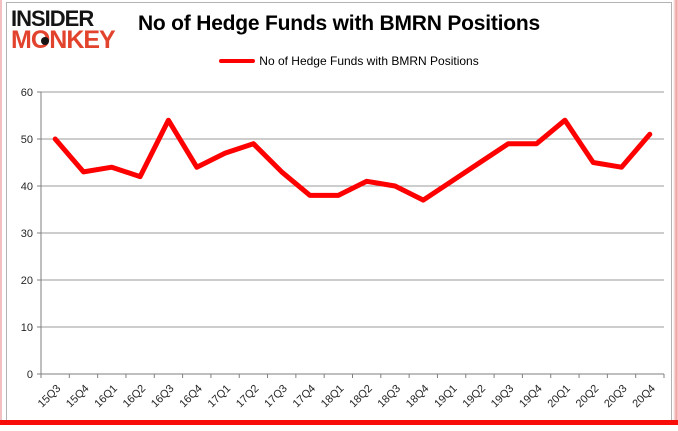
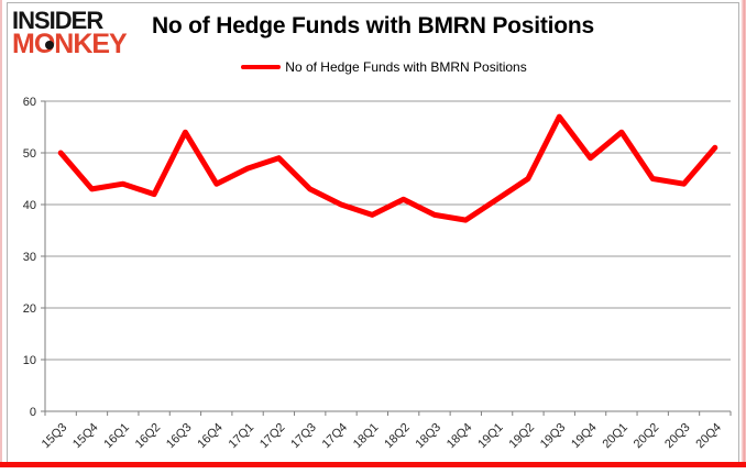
17Q4: 38 -> 40
18Q3: 40 -> 38
19Q3: 49 -> 57
